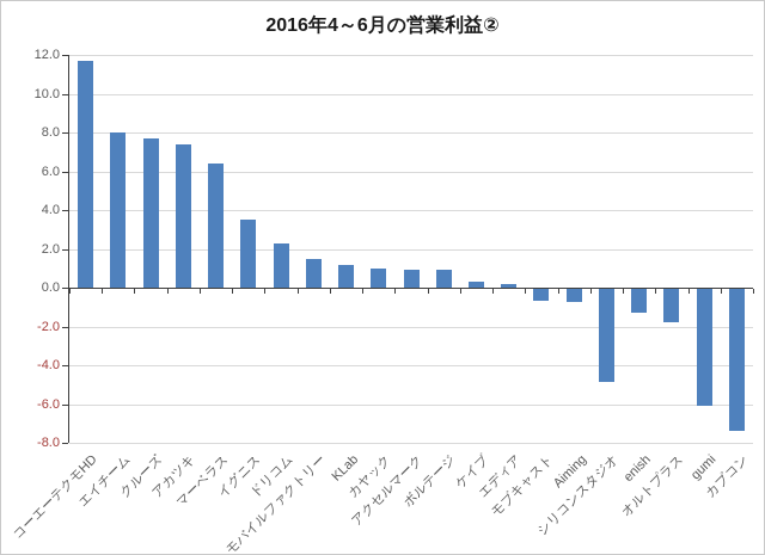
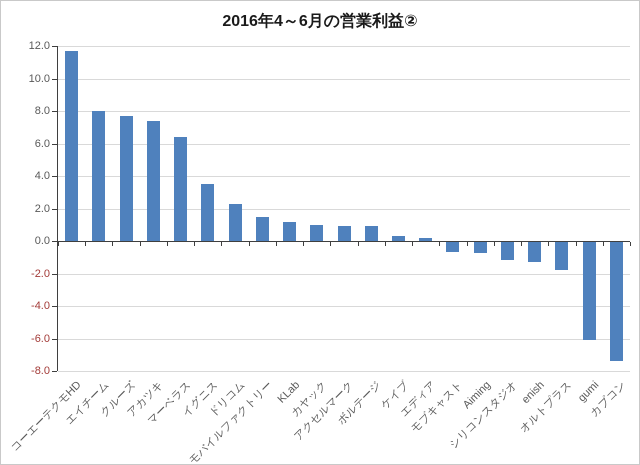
シリコンスタジオ: -4.8 -> -1.1
